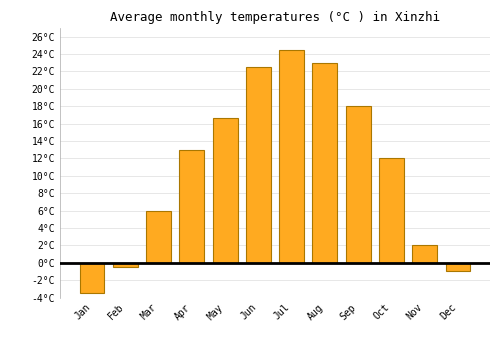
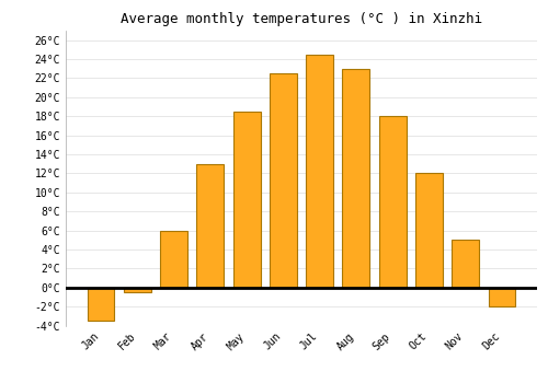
May: 16.6°C -> 18.5°C
Nov: 2.0°C -> 5.0°C
Dec: -1.0°C -> -2.0°C
